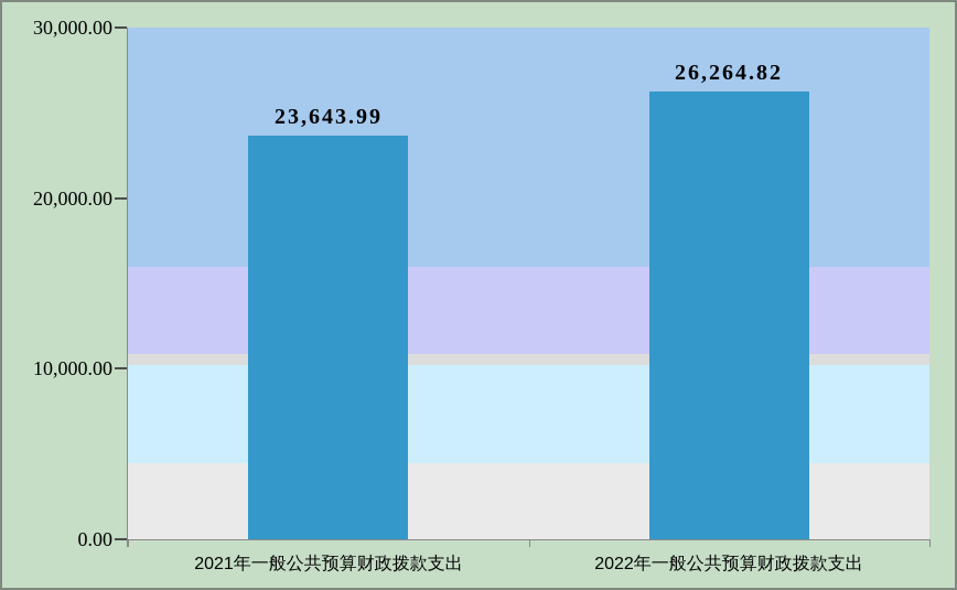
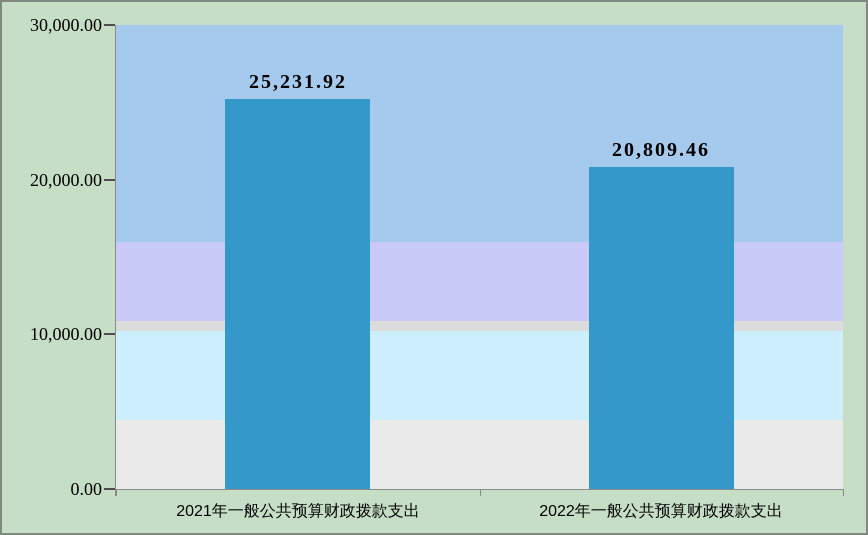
2021年一般公共预算财政拨款支出: 23,643.99 -> 25,231.92
2022年一般公共预算财政拨款支出: 26,264.82 -> 20,809.46
